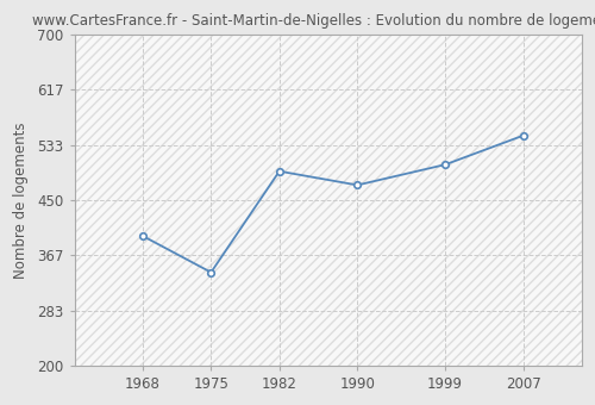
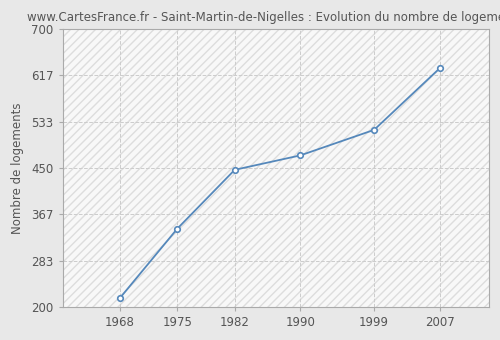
1968: 396 -> 216
1982: 494 -> 447
1999: 504 -> 519
2007: 548 -> 630
